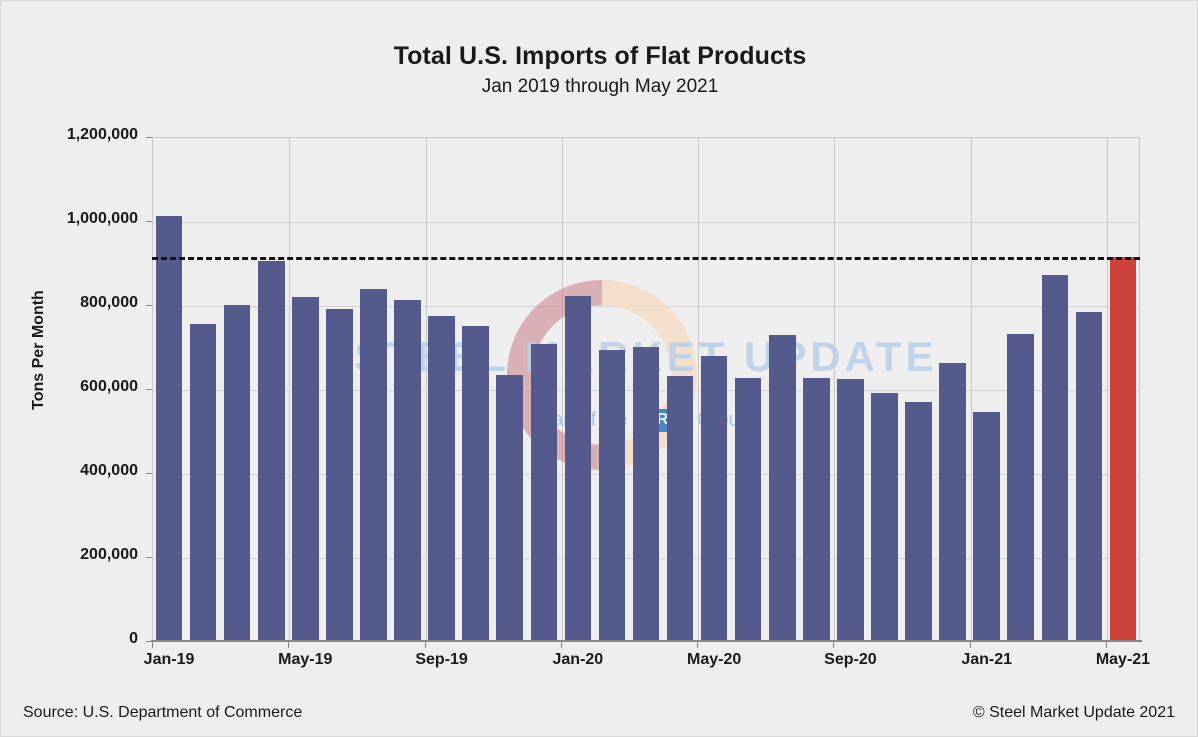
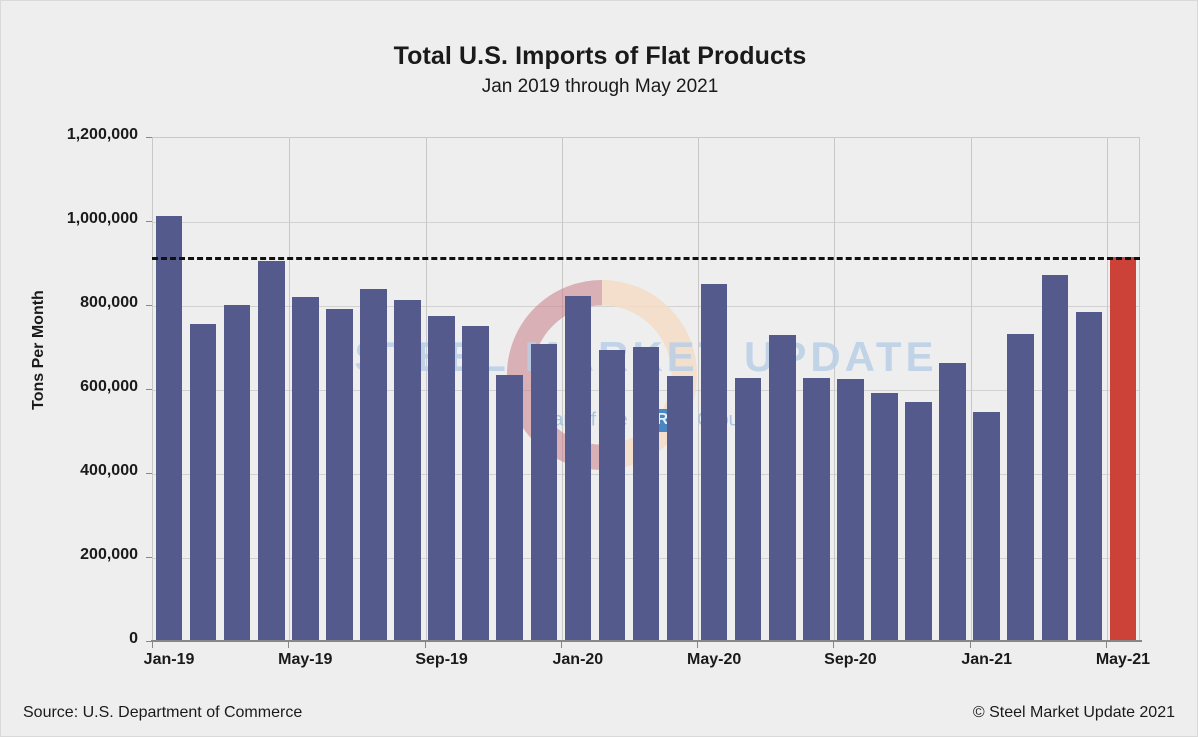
May-20: 680000 -> 850000
